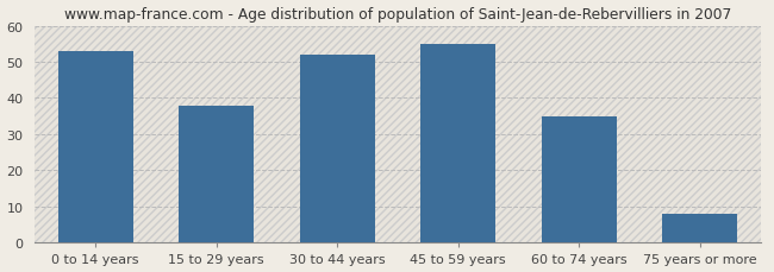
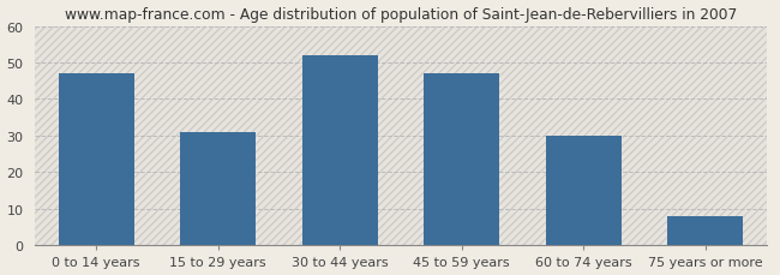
0 to 14 years: 53 -> 47
15 to 29 years: 38 -> 31
45 to 59 years: 55 -> 47
60 to 74 years: 35 -> 30
